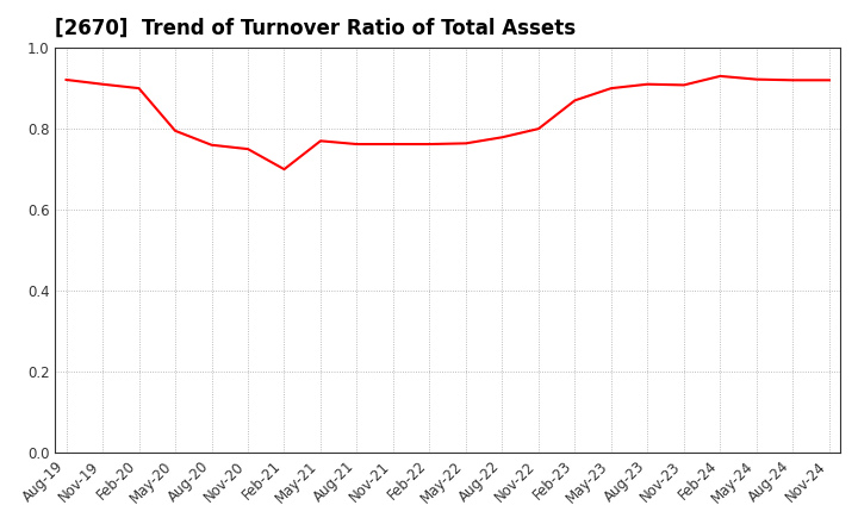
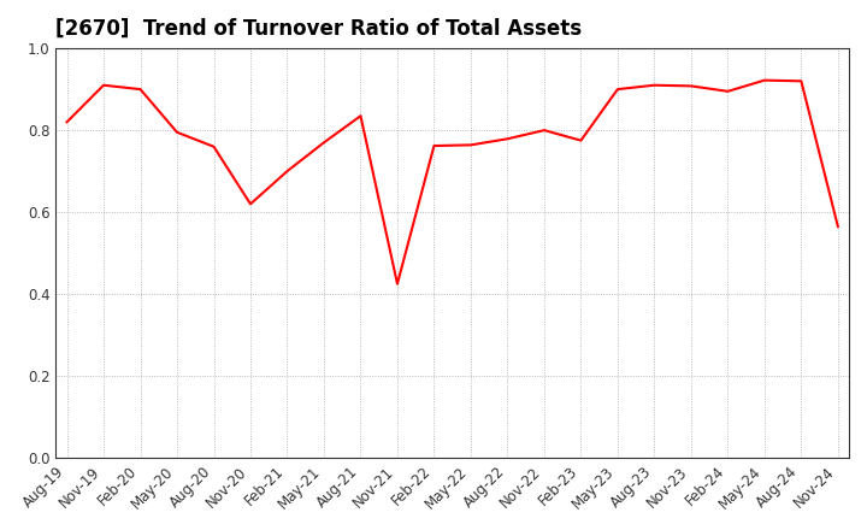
Aug-19: 0.921 -> 0.820
Nov-20: 0.750 -> 0.620
Aug-21: 0.762 -> 0.835
Nov-21: 0.762 -> 0.425
Feb-23: 0.870 -> 0.775
Feb-24: 0.930 -> 0.895
Nov-24: 0.920 -> 0.565
